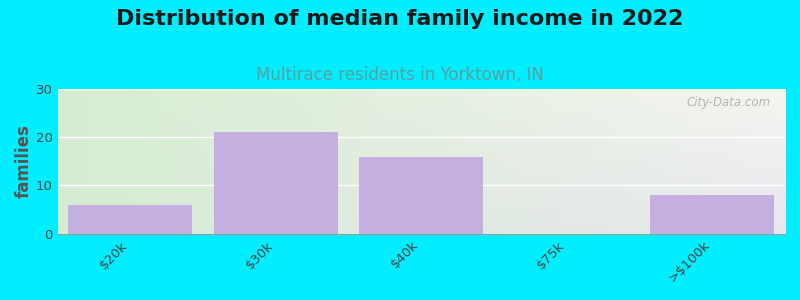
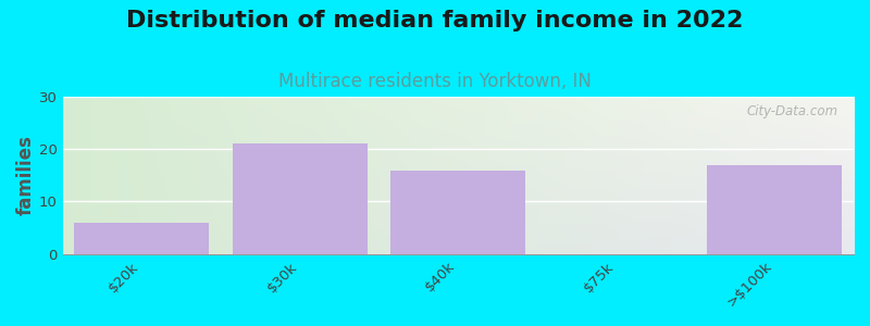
>$100k: 8 -> 17
